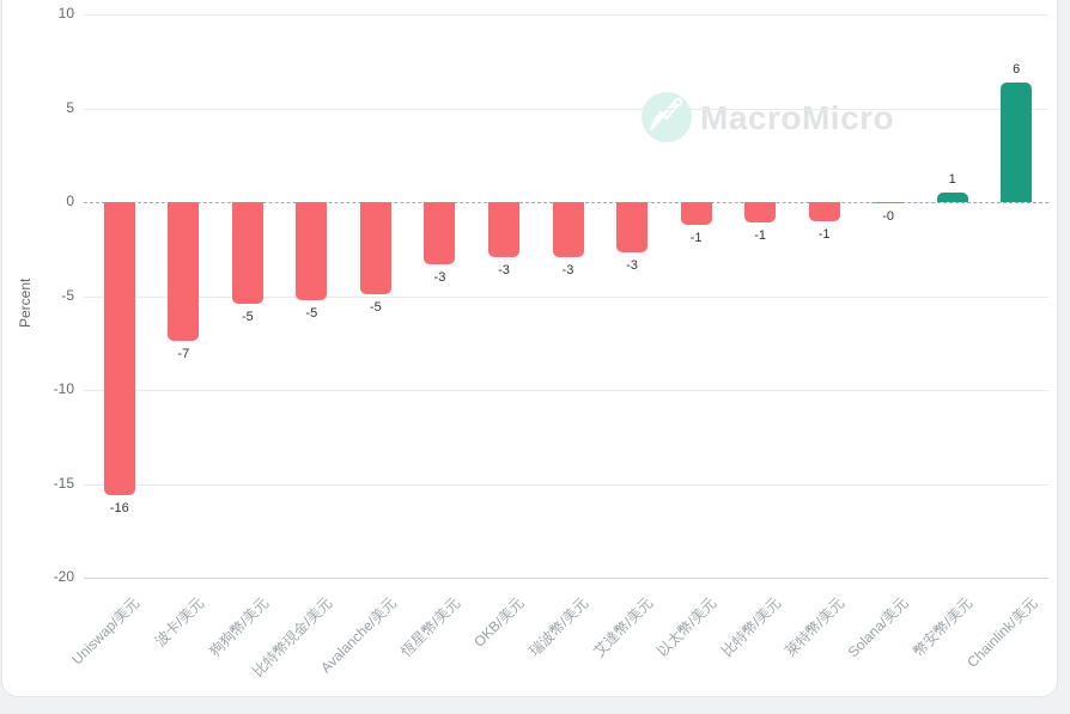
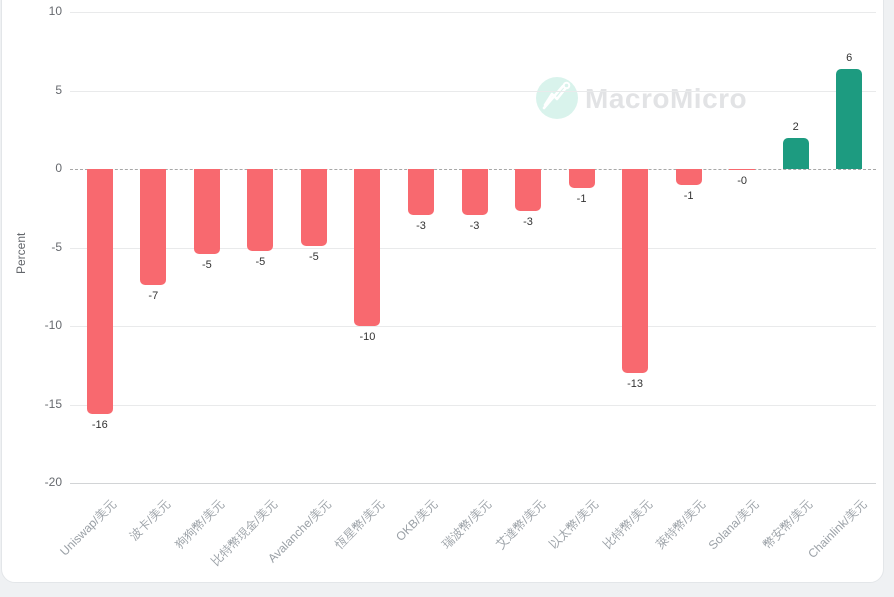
恆星幣/美元: -3 -> -10
比特幣/美元: -1 -> -13
幣安幣/美元: 1 -> 2
